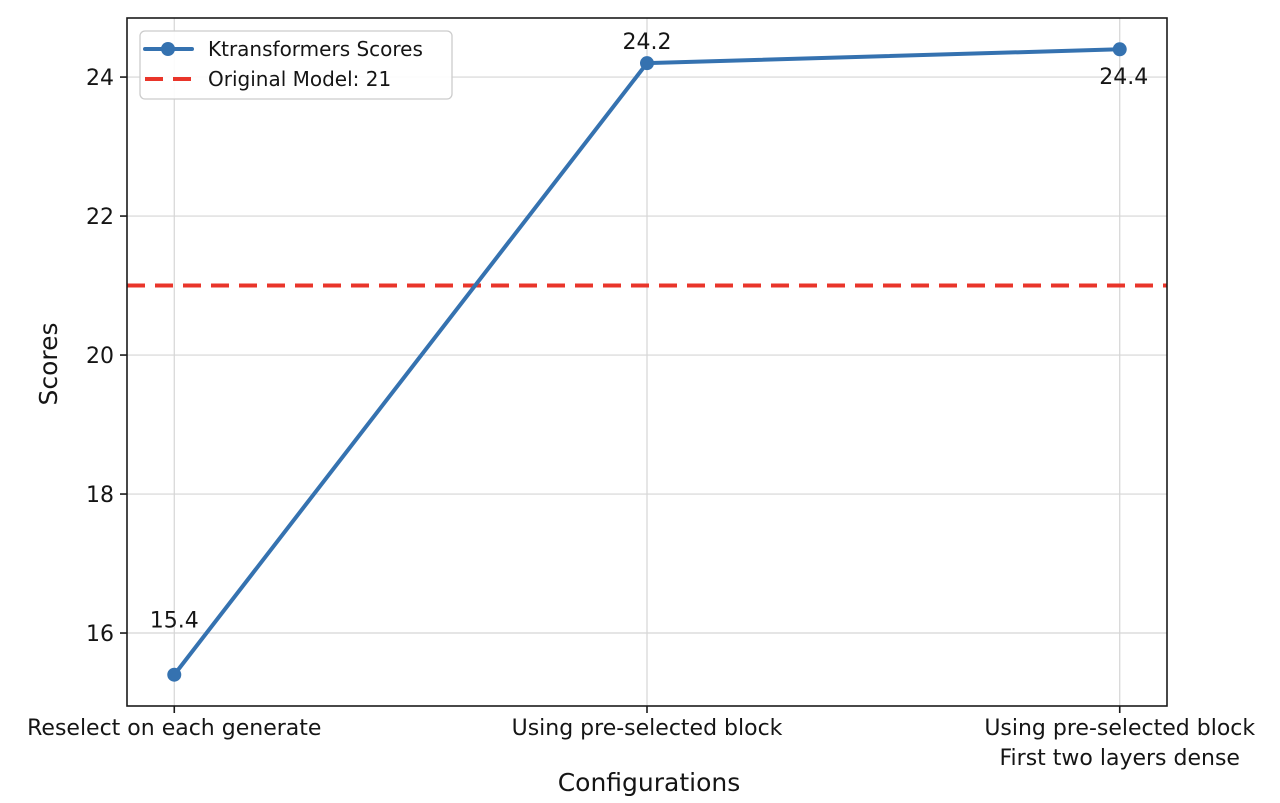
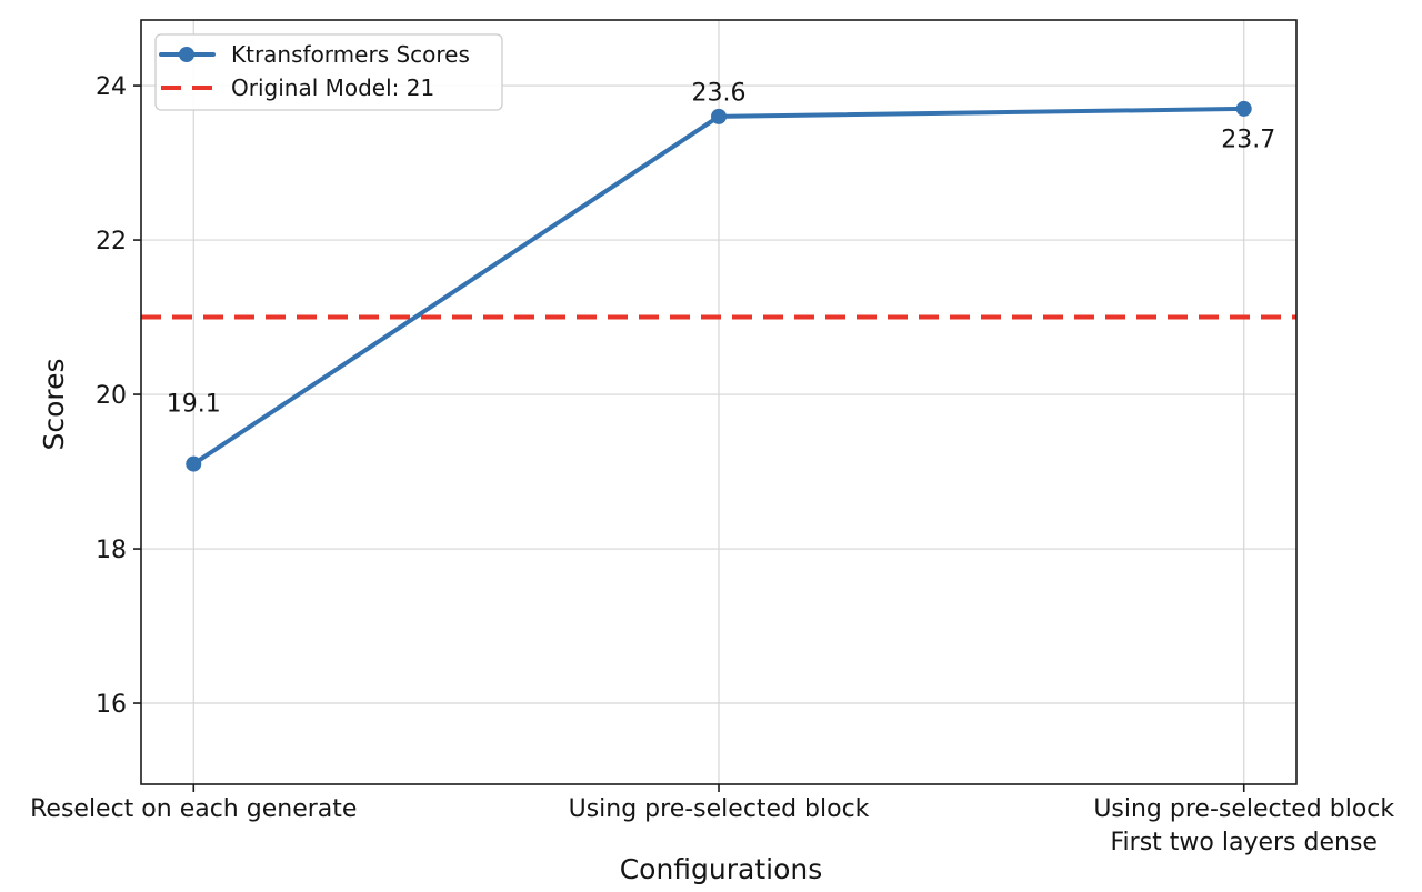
Reselect on each generate: 15.4 -> 19.1
Using pre-selected block: 24.2 -> 23.6
Using pre-selected block First two layers dense: 24.4 -> 23.7
